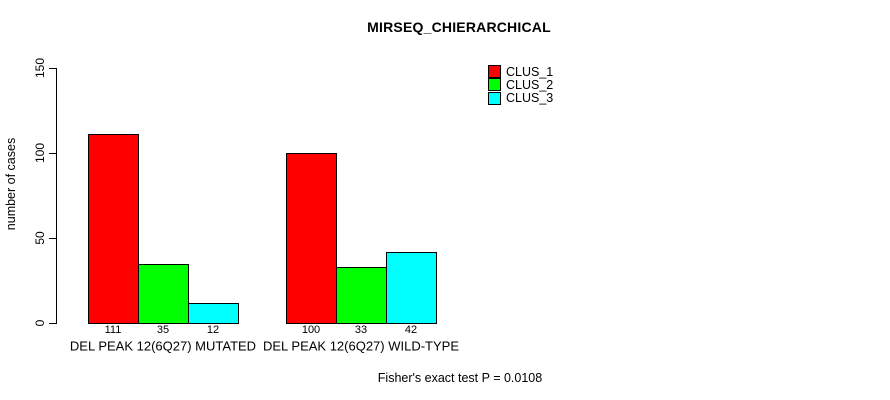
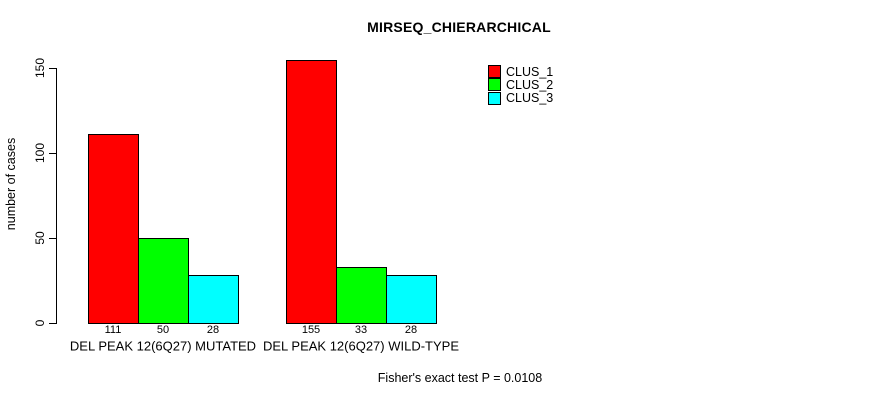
CLUS_2/DEL PEAK 12(6Q27) MUTATED: 35 -> 50
CLUS_3/DEL PEAK 12(6Q27) MUTATED: 12 -> 28
CLUS_1/DEL PEAK 12(6Q27) WILD-TYPE: 100 -> 155
CLUS_3/DEL PEAK 12(6Q27) WILD-TYPE: 42 -> 28
